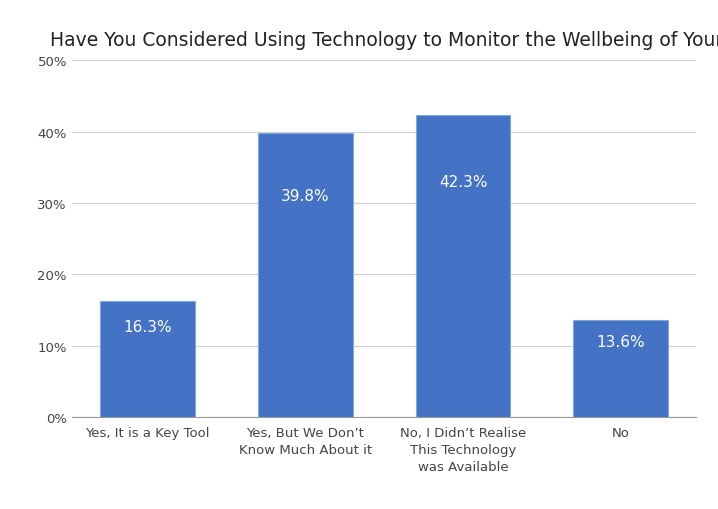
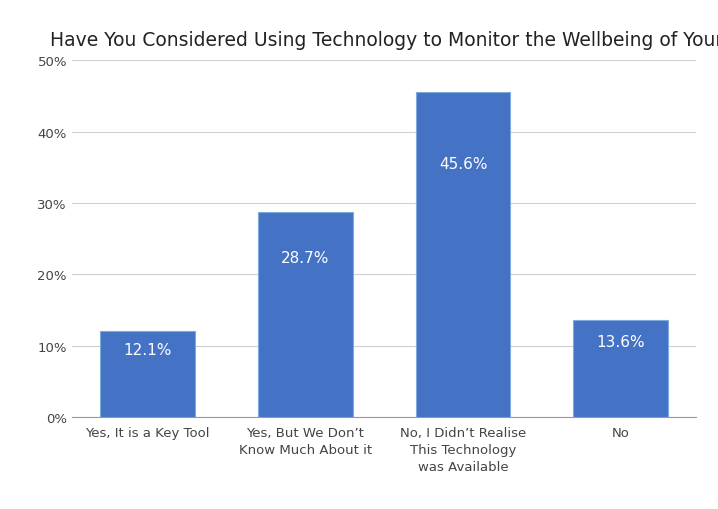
Yes, It is a Key Tool: 16.3% -> 12.1%
Yes, But We Don’t Know Much About it: 39.8% -> 28.7%
No, I Didn’t Realise This Technology was Available: 42.3% -> 45.6%
